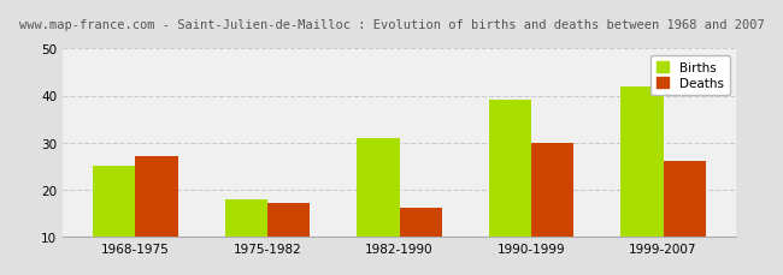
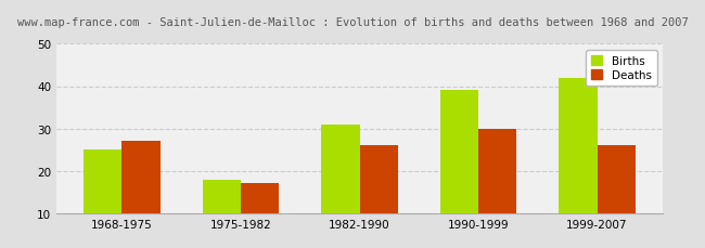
Deaths/1982-1990: 16 -> 26
